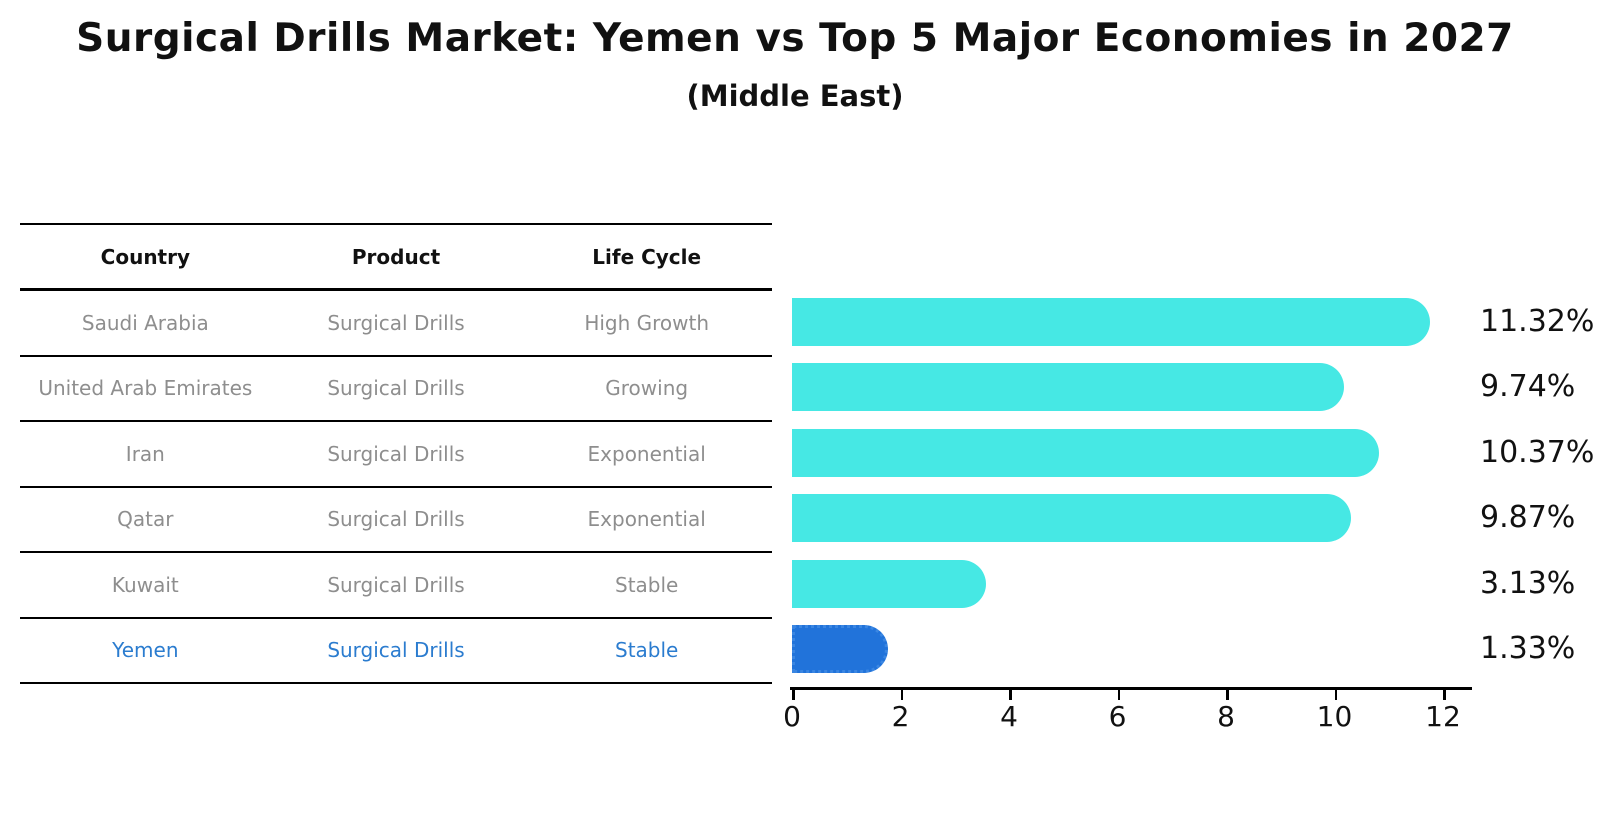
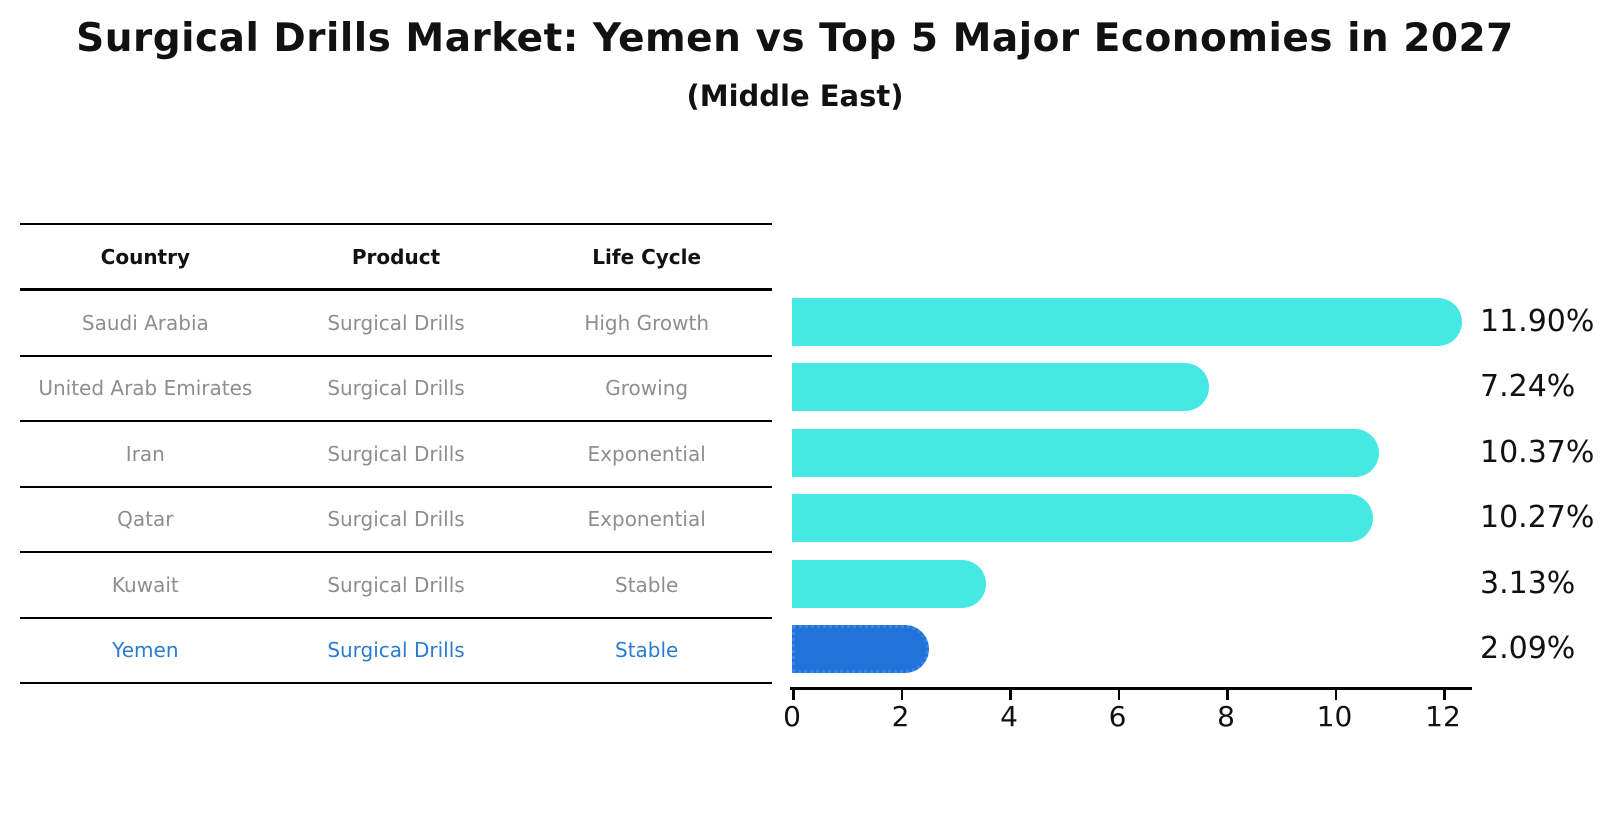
Saudi Arabia: 11.32% -> 11.90%
United Arab Emirates: 9.74% -> 7.24%
Qatar: 9.87% -> 10.27%
Yemen: 1.33% -> 2.09%
